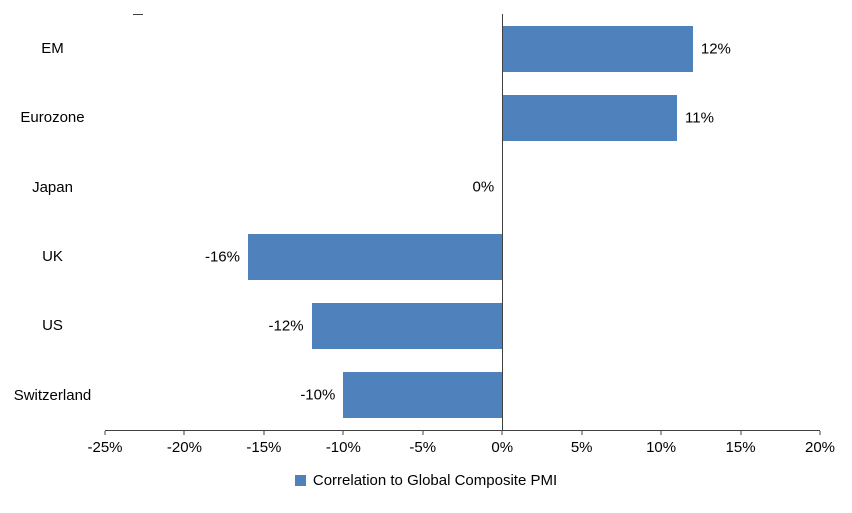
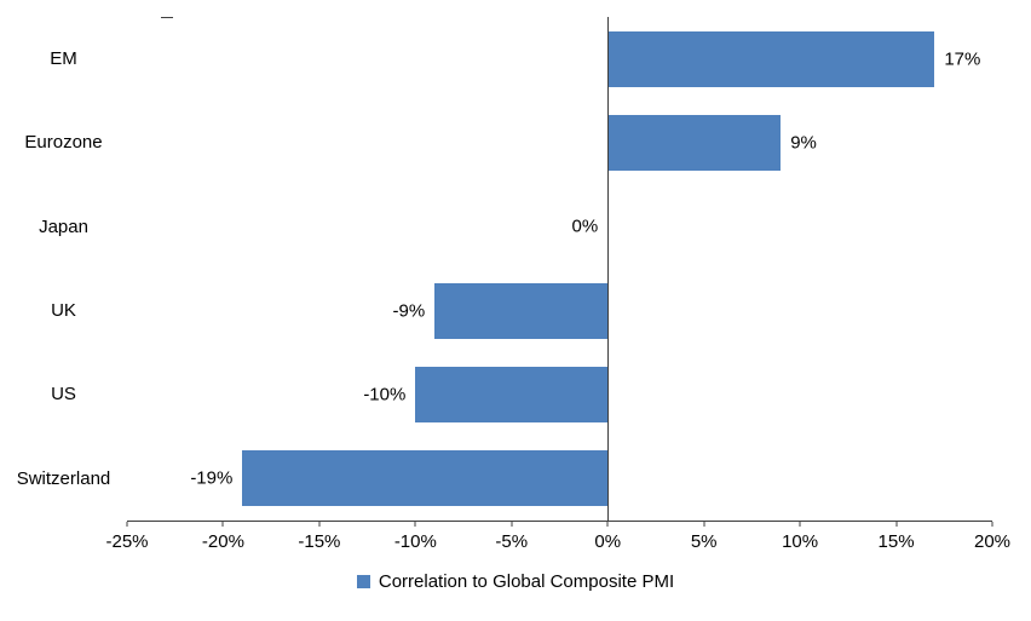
EM: 12% -> 17%
Eurozone: 11% -> 9%
UK: -16% -> -9%
US: -12% -> -10%
Switzerland: -10% -> -19%
